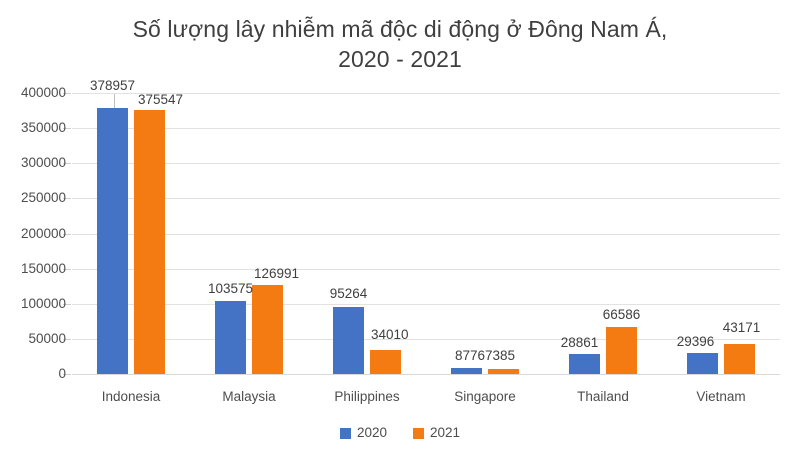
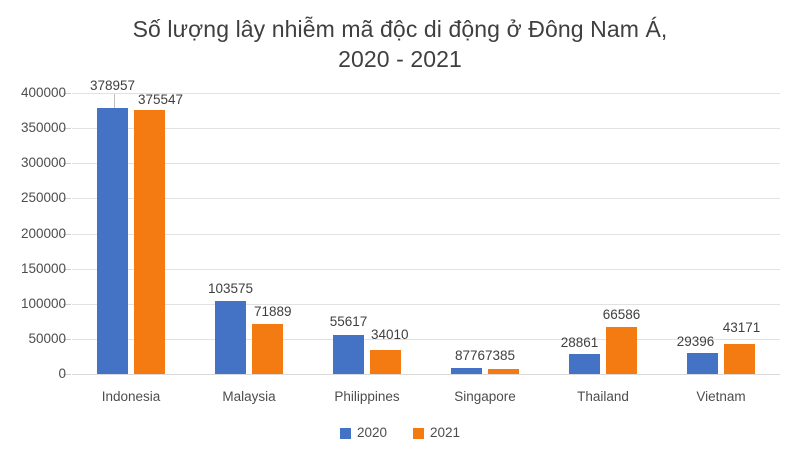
2021/Malaysia: 126991 -> 71889
2020/Philippines: 95264 -> 55617
